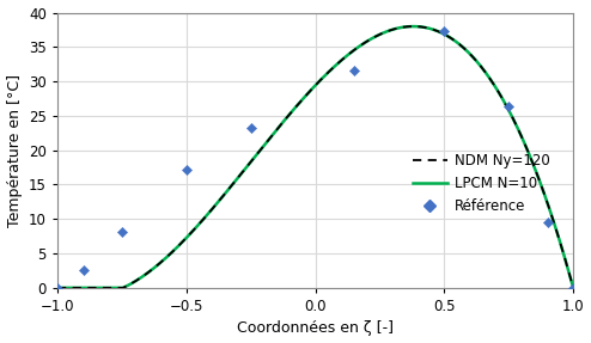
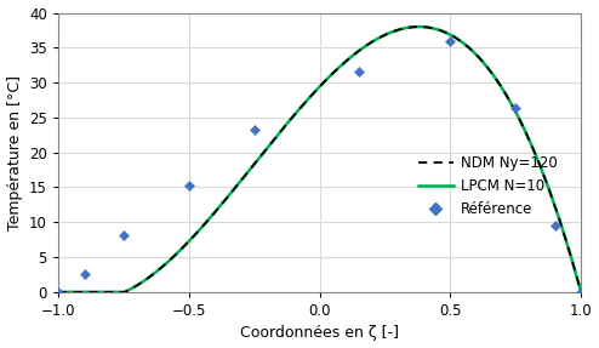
Référence/−0.5: 17.2 -> 15.3
Référence/0.5: 37.4 -> 36.0
